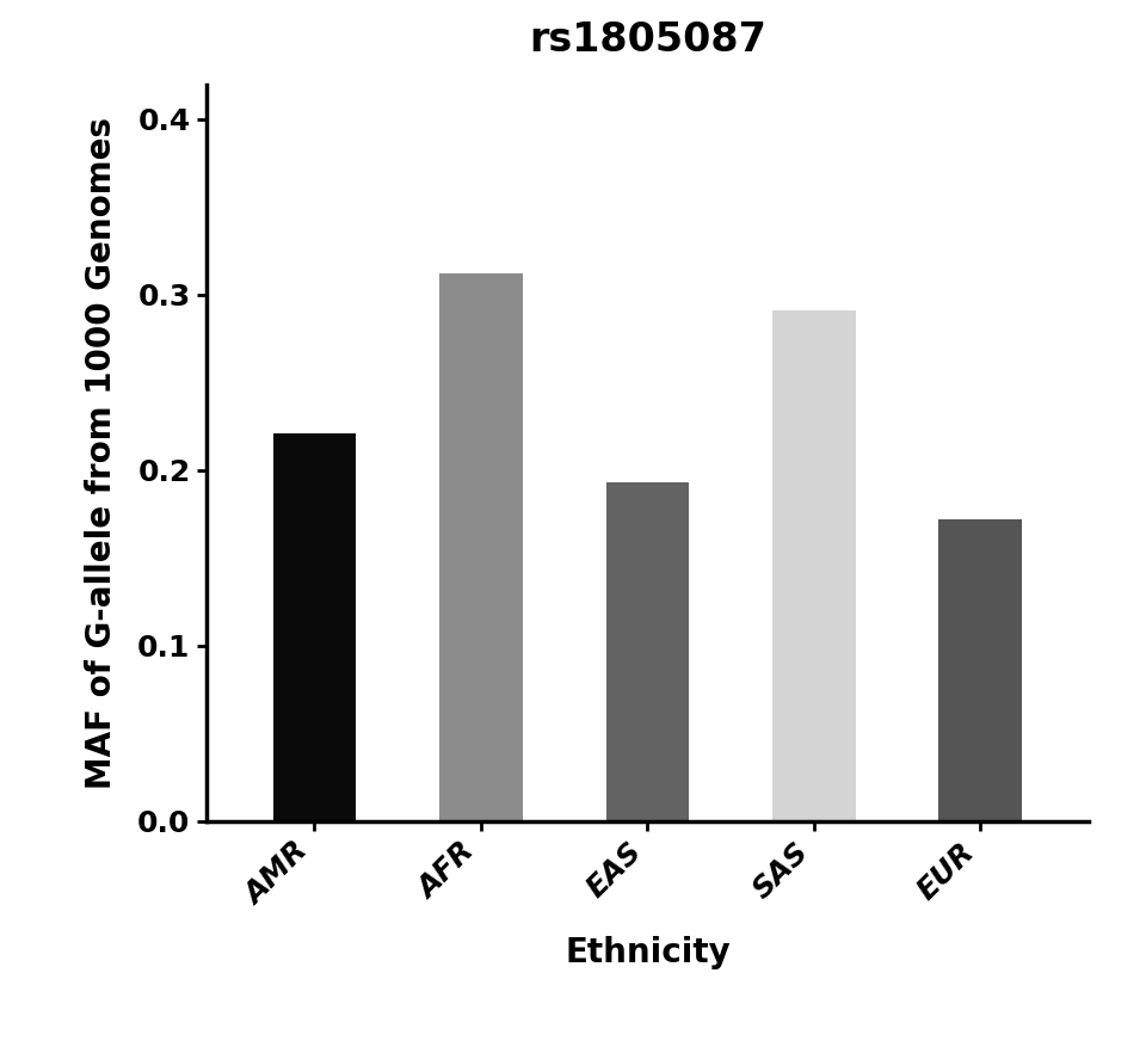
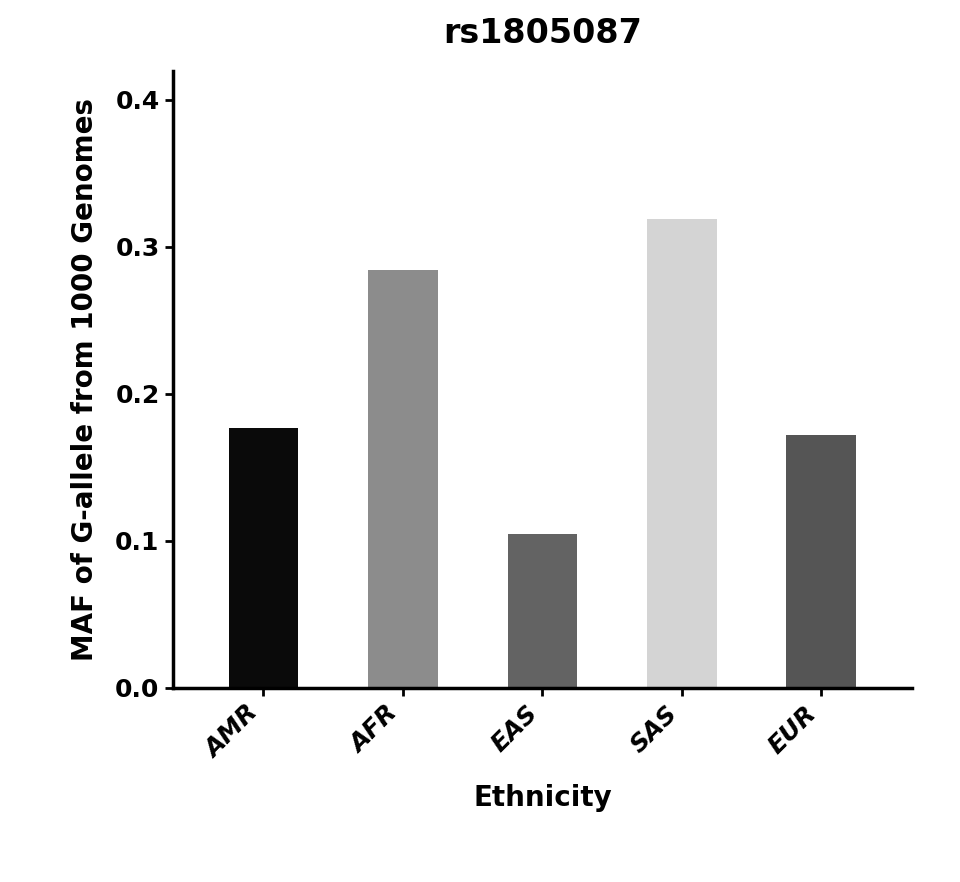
AMR: 0.221 -> 0.177
AFR: 0.312 -> 0.284
EAS: 0.193 -> 0.105
SAS: 0.291 -> 0.319
